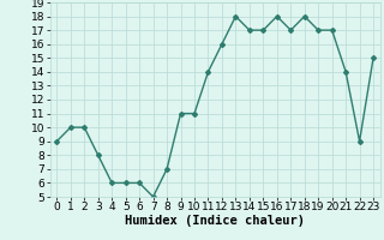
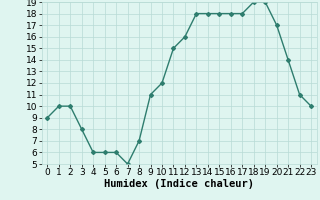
10: 11 -> 12
11: 14 -> 15
14: 17 -> 18
15: 17 -> 18
17: 17 -> 18
18: 18 -> 19
19: 17 -> 19
22: 9 -> 11
23: 15 -> 10
